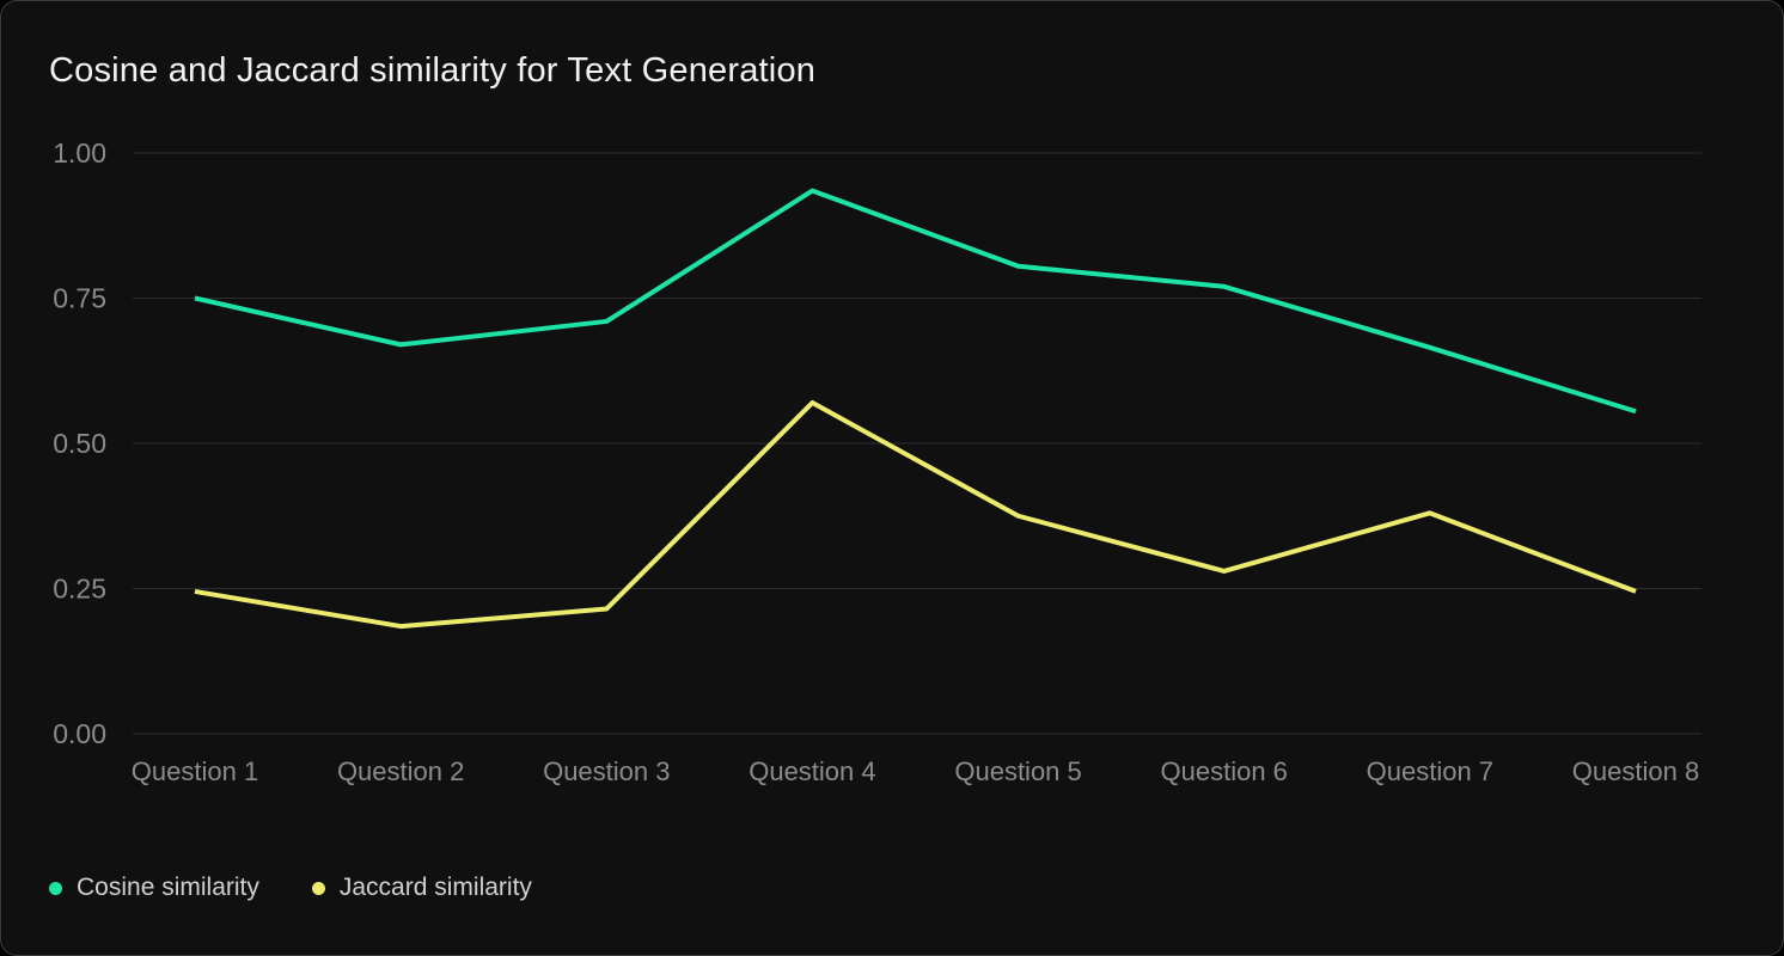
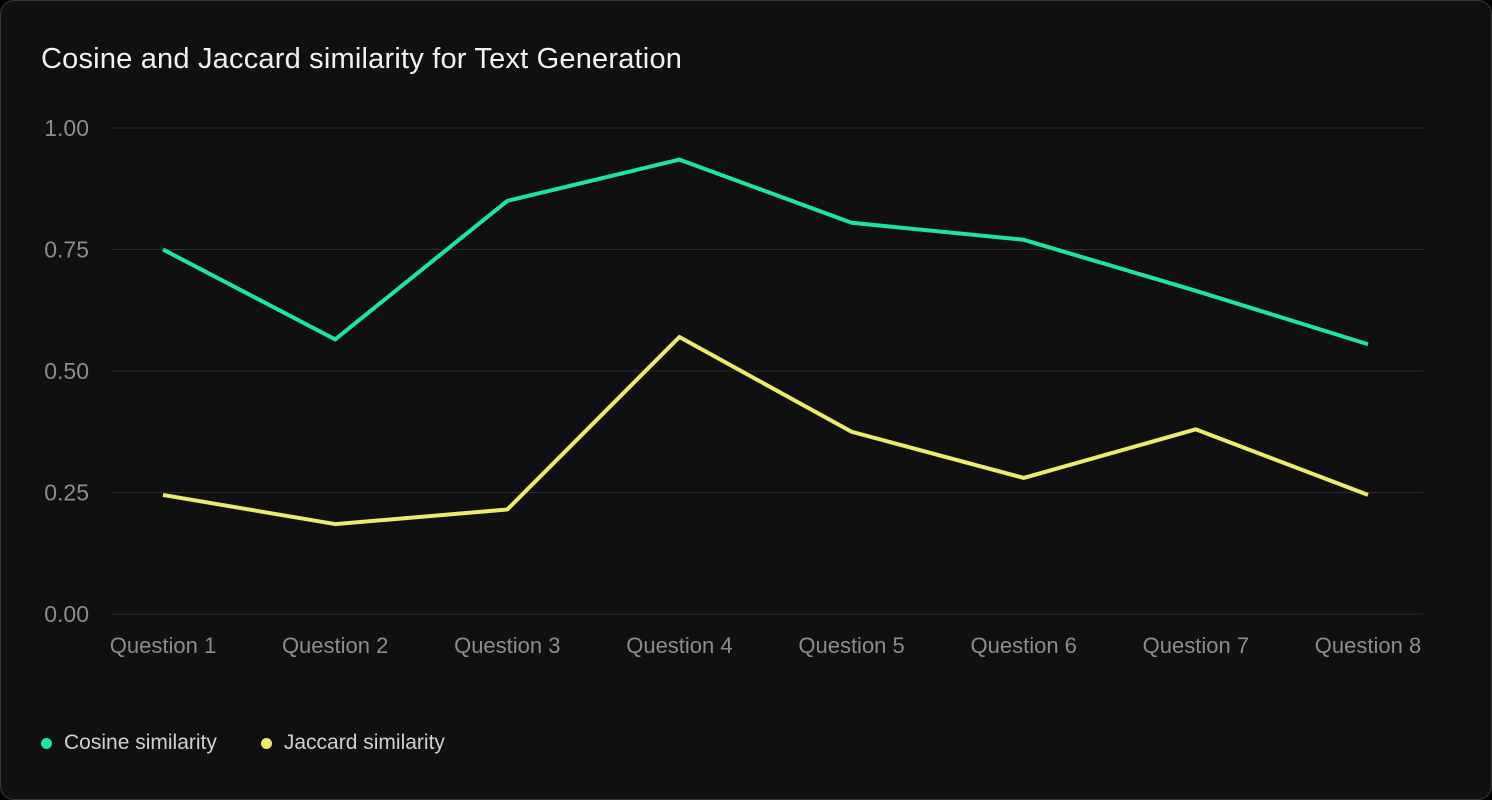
Cosine similarity/Question 2: 0.67 -> 0.56
Cosine similarity/Question 3: 0.71 -> 0.85
